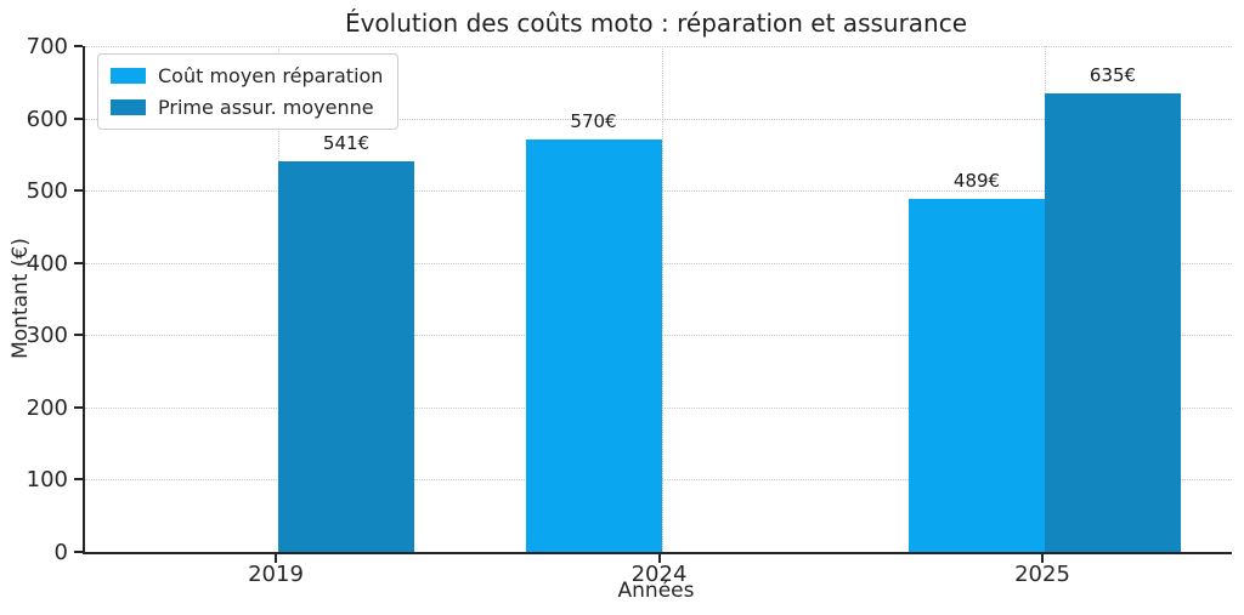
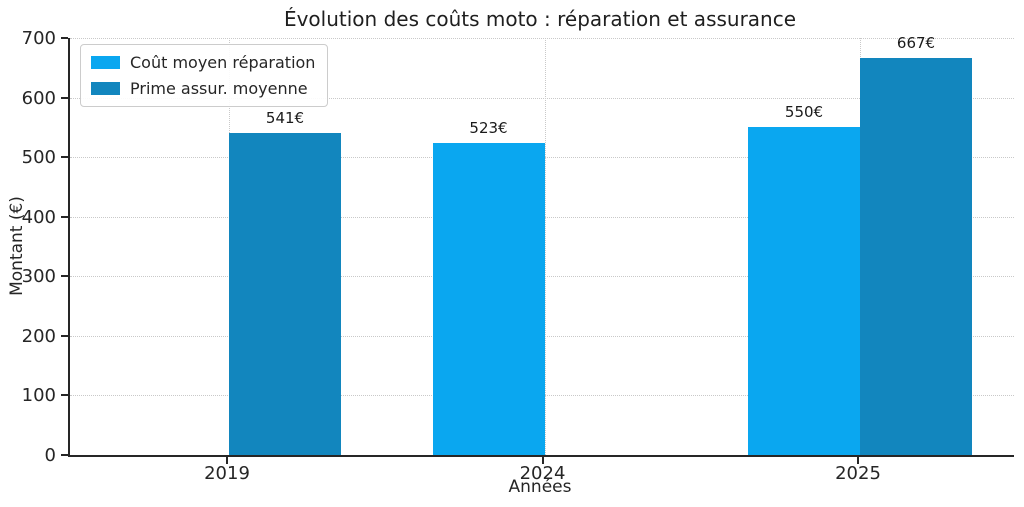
Coût moyen réparation/2024: 570 -> 523
Coût moyen réparation/2025: 489 -> 550
Prime assur. moyenne/2025: 635 -> 667
